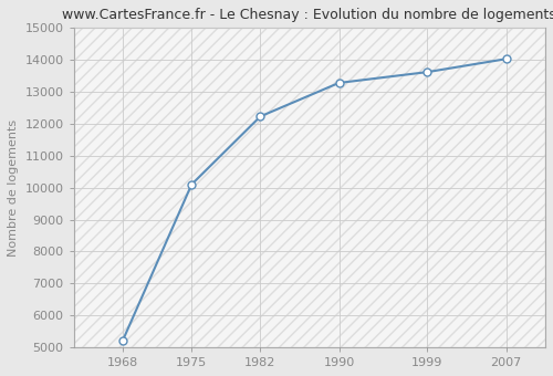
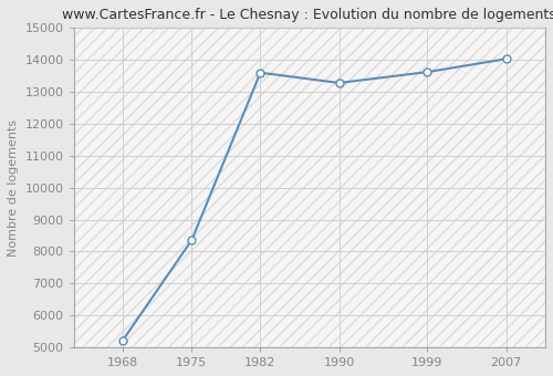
1975: 10100 -> 8350
1982: 12230 -> 13600
